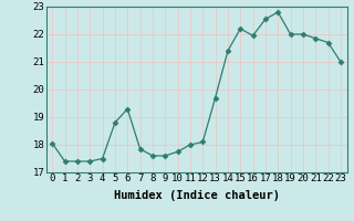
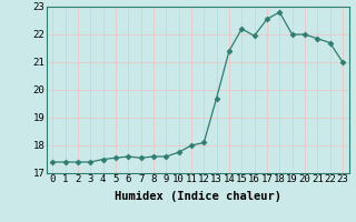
0: 18.05 -> 17.40
5: 18.80 -> 17.55
6: 19.30 -> 17.60
7: 17.85 -> 17.55
